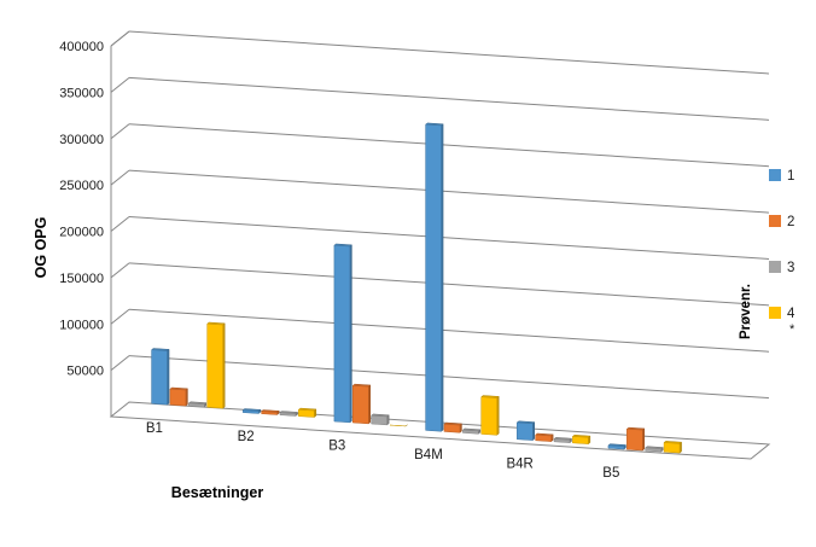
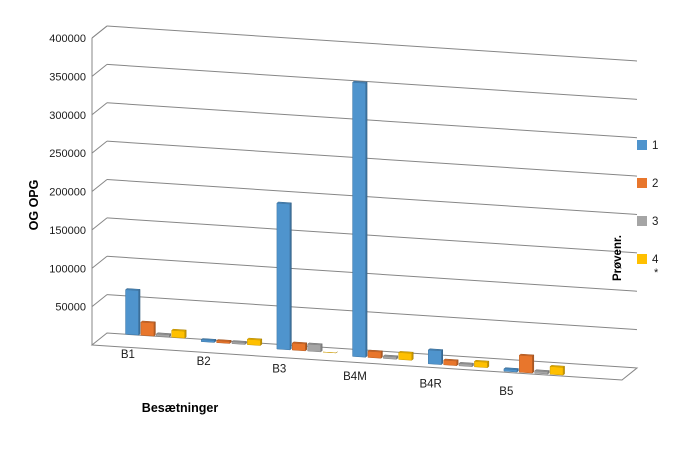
4/B1: 90000 -> 10000
2/B3: 40000 -> 10000
1/B4M: 330000 -> 360000
4/B4M: 40000 -> 10000
